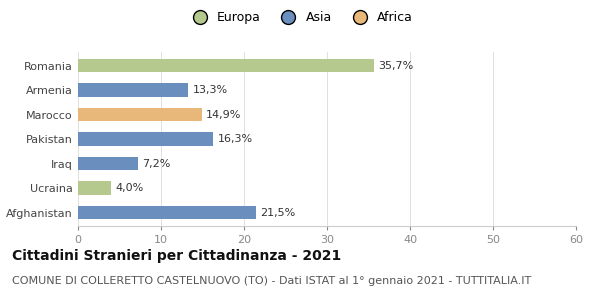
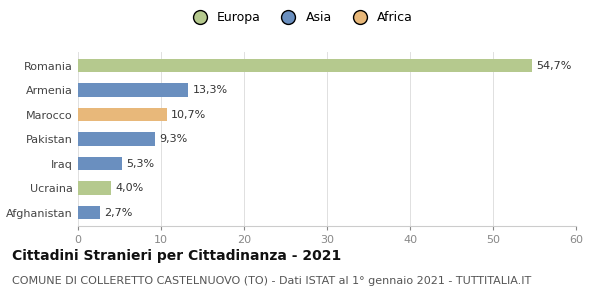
Romania: 35,7% -> 54,7%
Marocco: 14,9% -> 10,7%
Pakistan: 16,3% -> 9,3%
Iraq: 7,2% -> 5,3%
Afghanistan: 21,5% -> 2,7%
